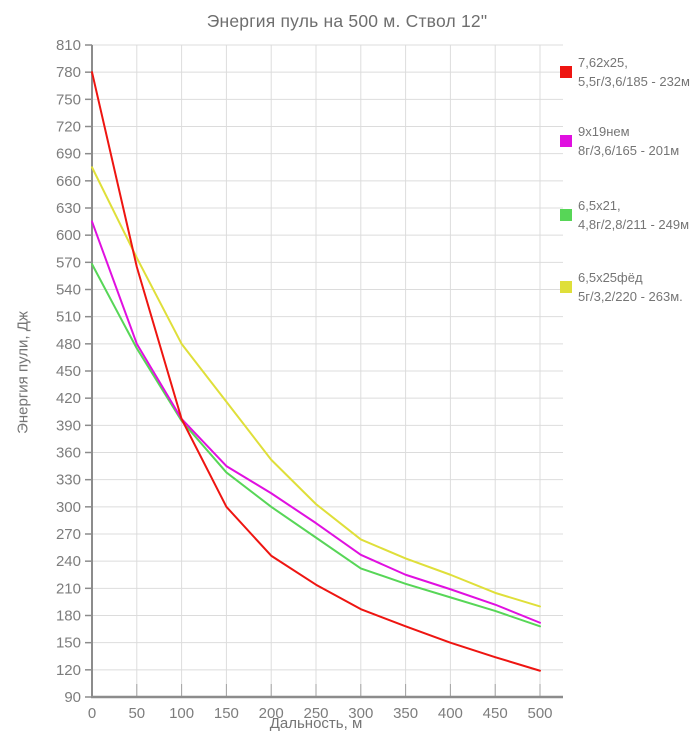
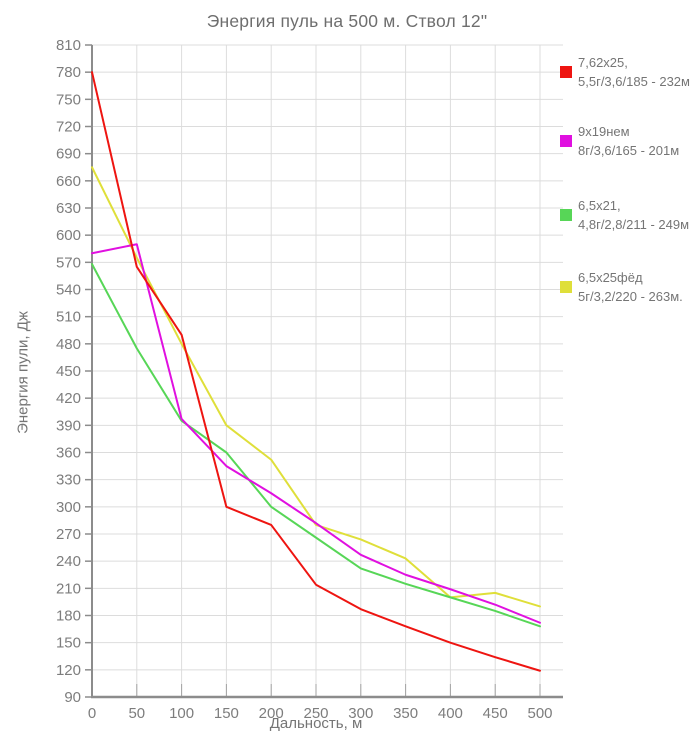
9x19нем 8г/3,6/165 - 201м/0: 620 -> 580
9x19нем 8г/3,6/165 - 201м/50: 480 -> 590
7,62x25, 5,5г/3,6/185 - 232м/100: 400 -> 490
6,5x25фёд 5г/3,2/220 - 263м./150: 420 -> 390
6,5x21, 4,8г/2,8/211 - 249м/150: 340 -> 360
7,62x25, 5,5г/3,6/185 - 232м/200: 250 -> 280
6,5x25фёд 5г/3,2/220 - 263м./250: 300 -> 280
6,5x25фёд 5г/3,2/220 - 263м./400: 220 -> 200
